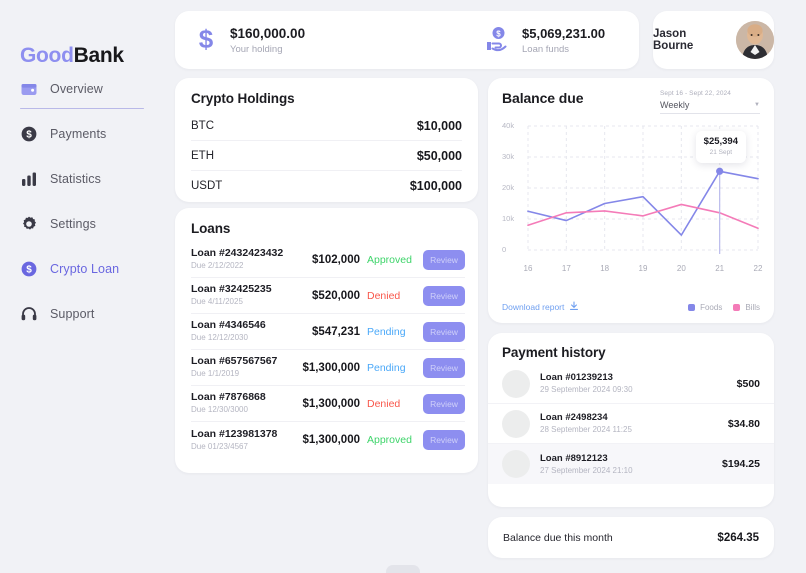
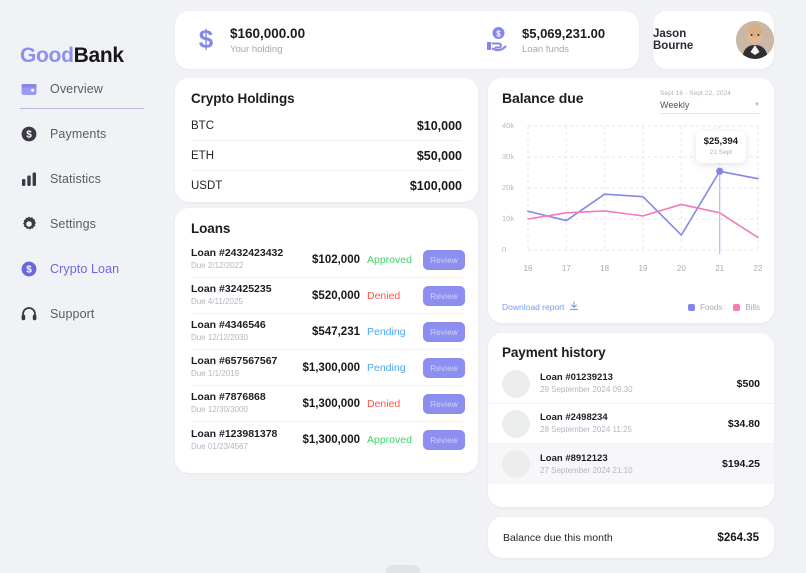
Bills/16: 8k -> 10k
Foods/18: 15k -> 18k
Bills/22: 7k -> 4k
